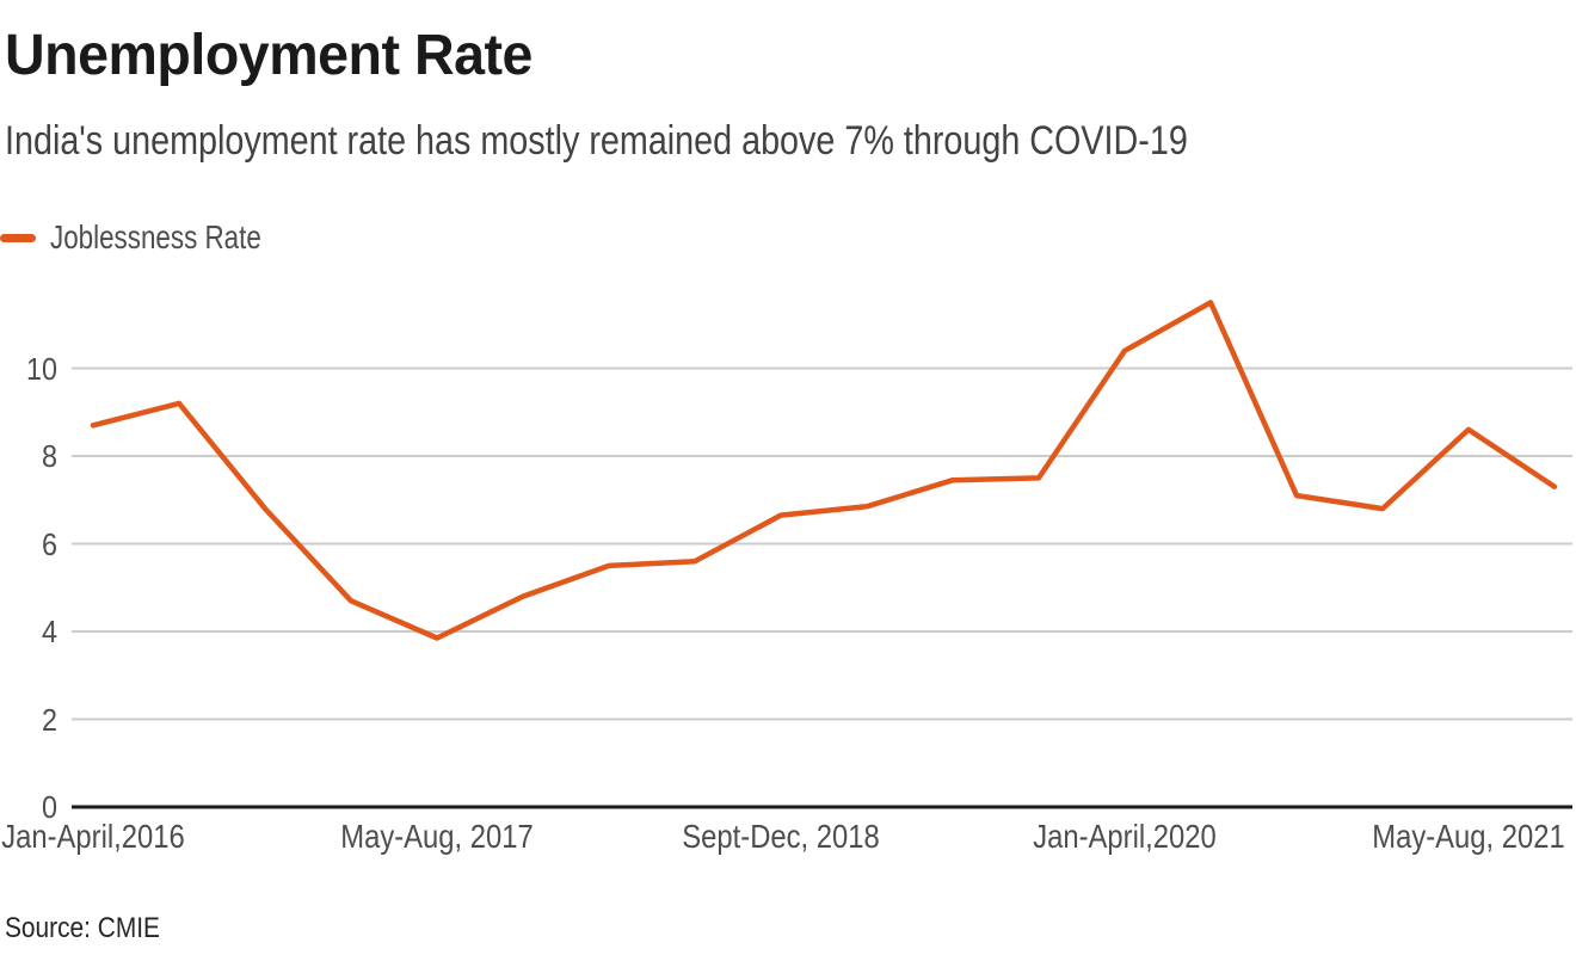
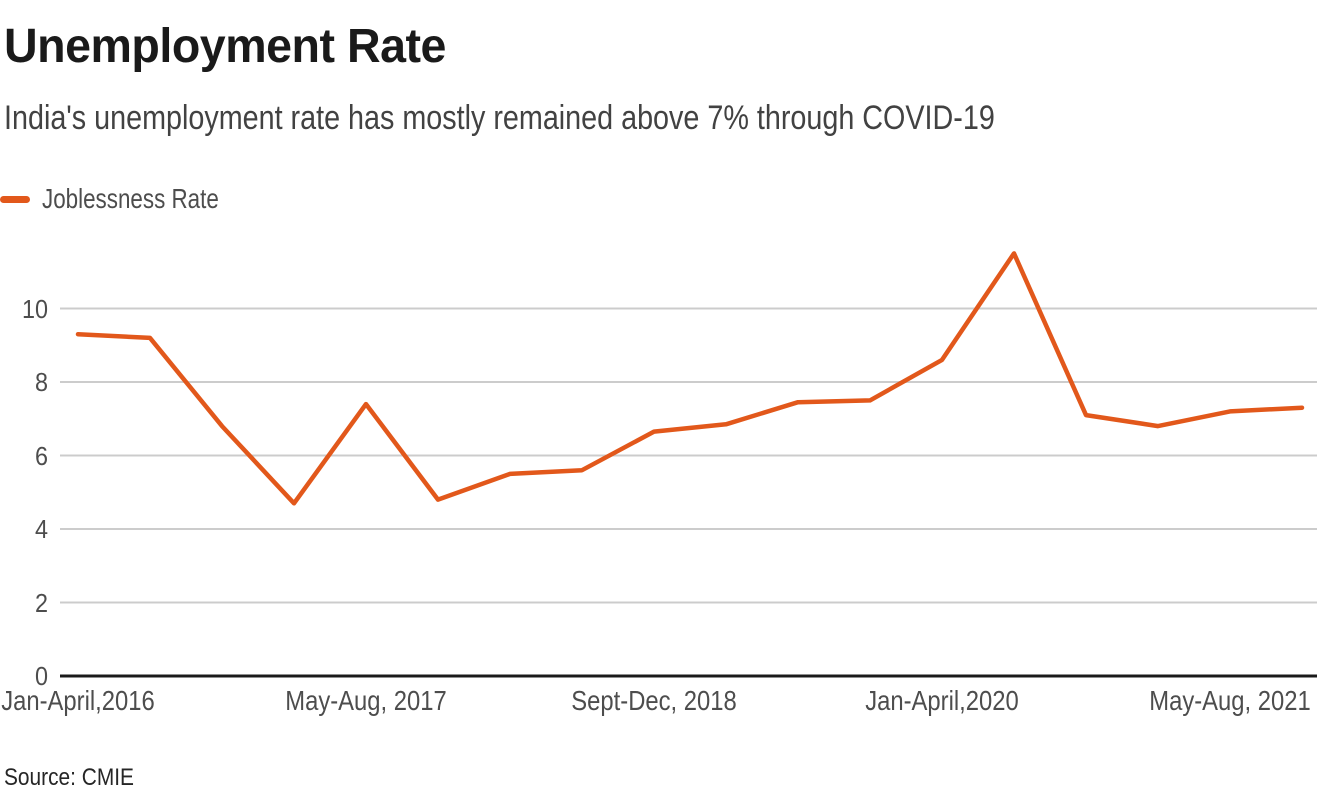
Jan-April,2016: 8.7 -> 9.3
May-Aug, 2017: 3.9 -> 7.4
Jan-April,2020: 10.4 -> 8.6
May-Aug, 2021: 8.6 -> 7.2
